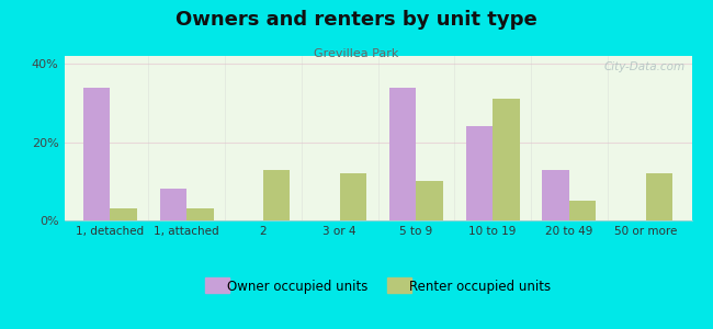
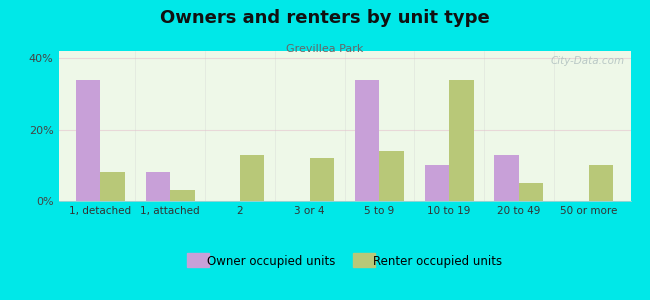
Renter occupied units/1, detached: 3% -> 8%
Renter occupied units/5 to 9: 10% -> 14%
Owner occupied units/10 to 19: 24% -> 10%
Renter occupied units/10 to 19: 31% -> 34%
Renter occupied units/50 or more: 12% -> 10%
